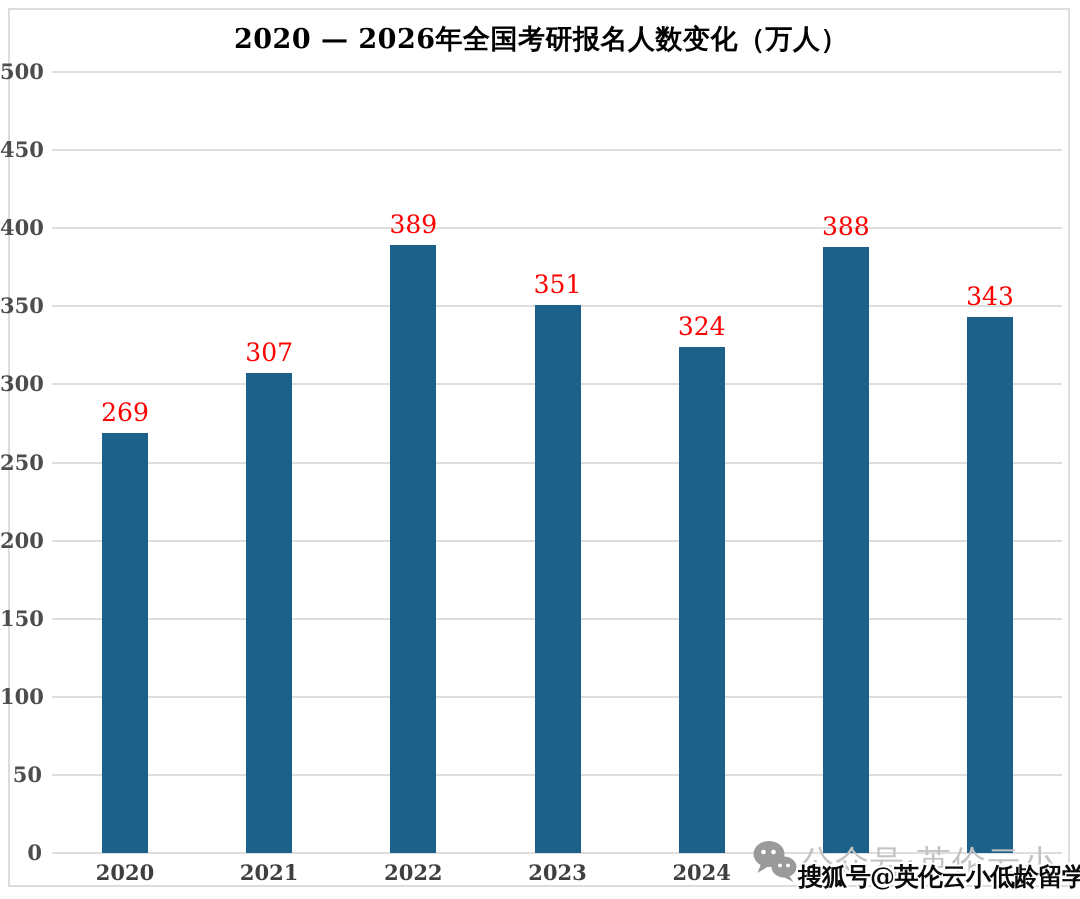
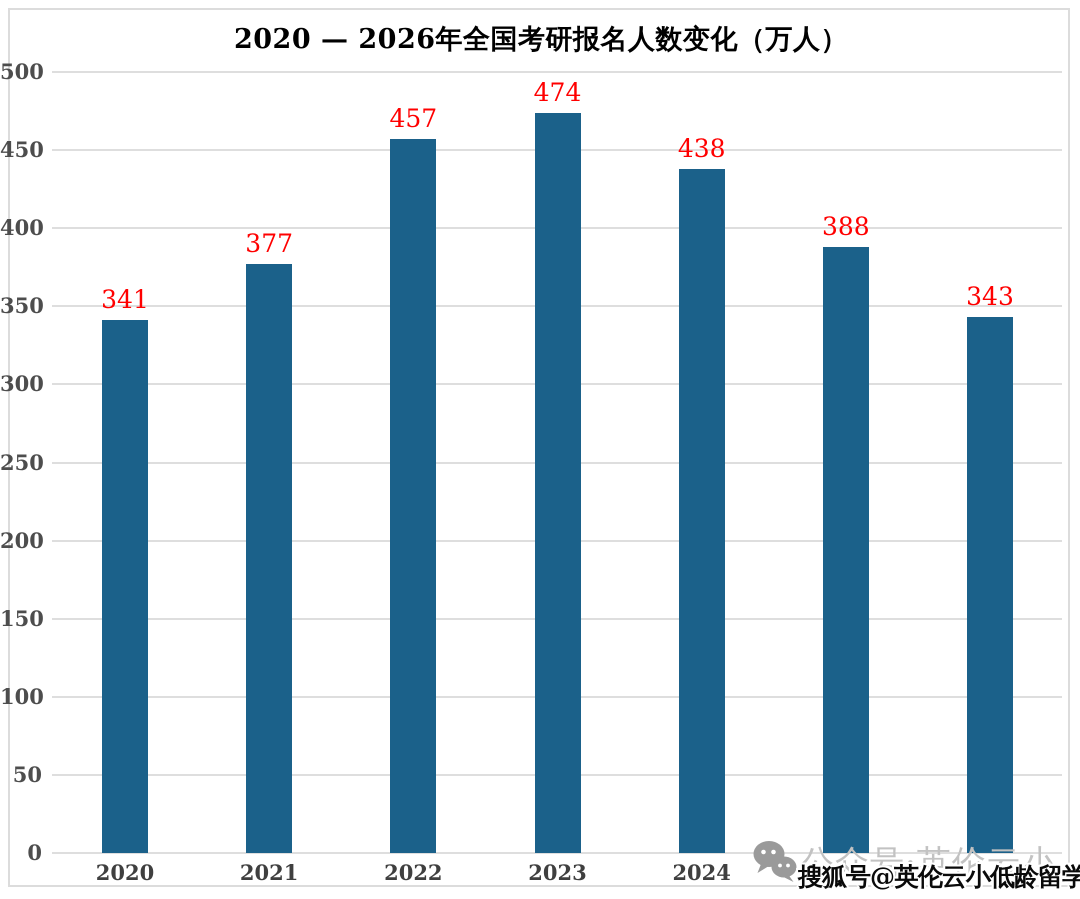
2020: 269 -> 341
2021: 307 -> 377
2022: 389 -> 457
2023: 351 -> 474
2024: 324 -> 438
